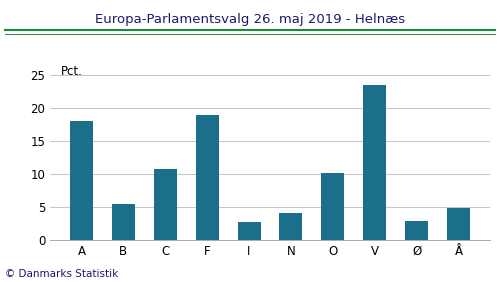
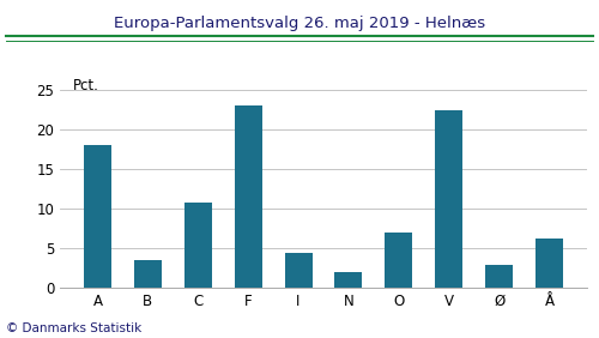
B: 5.5 -> 3.4
F: 19.0 -> 23.0
I: 2.7 -> 4.4
N: 4.0 -> 2.0
O: 10.1 -> 7.0
V: 23.5 -> 22.4
Å: 4.8 -> 6.2
